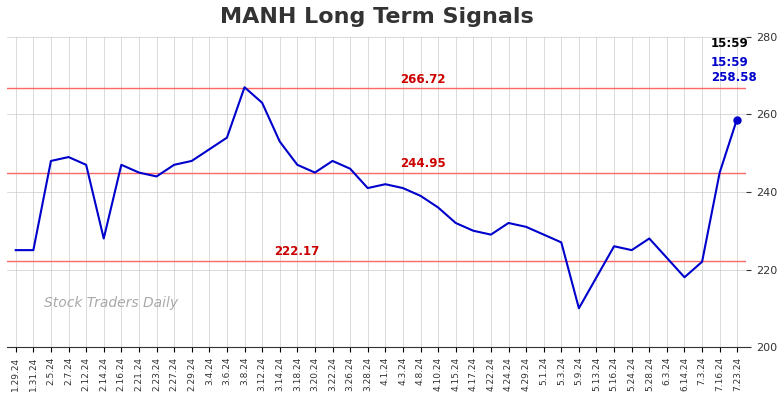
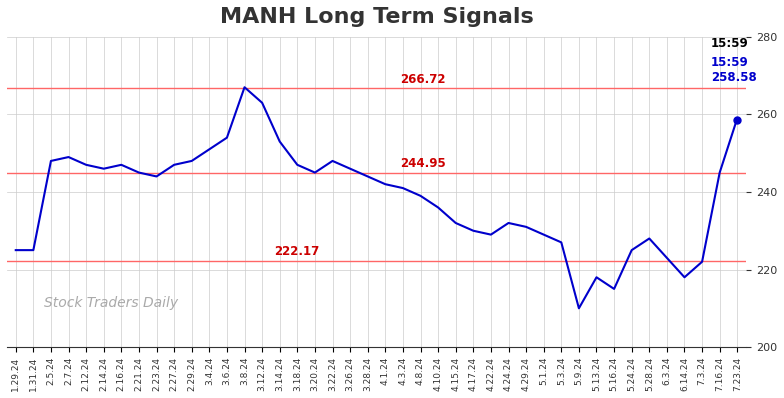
2.14.24: 228 -> 246
3.28.24: 241 -> 244
5.16.24: 226 -> 215
